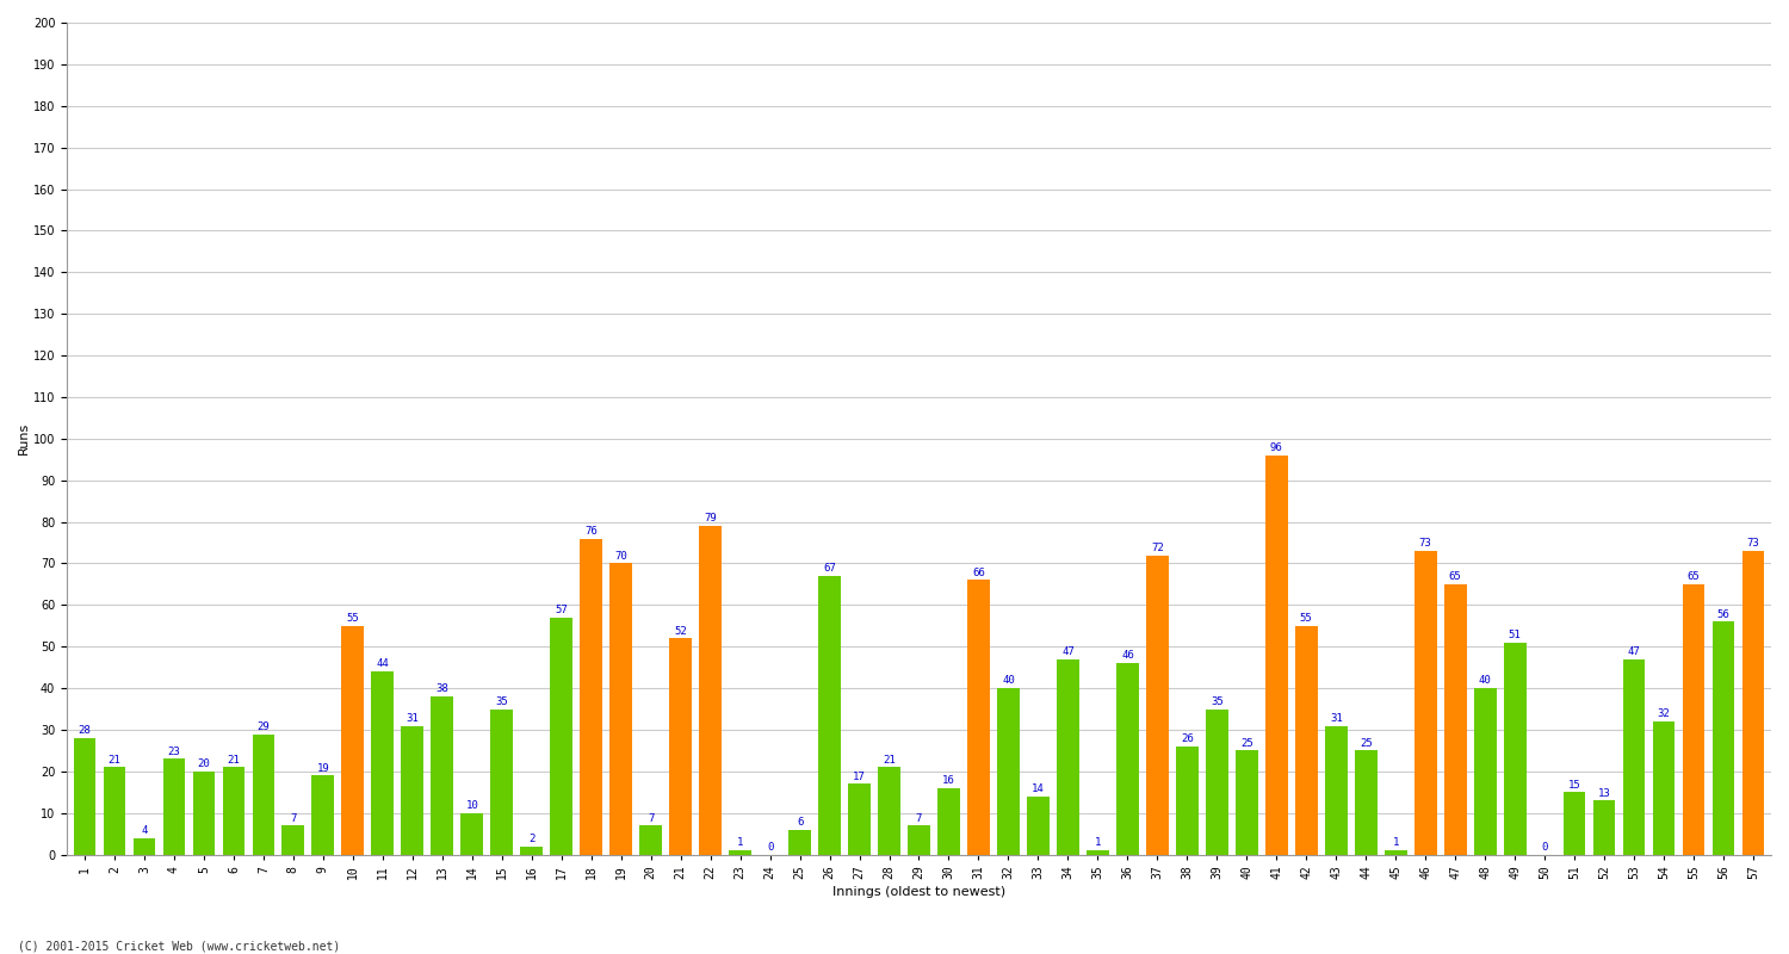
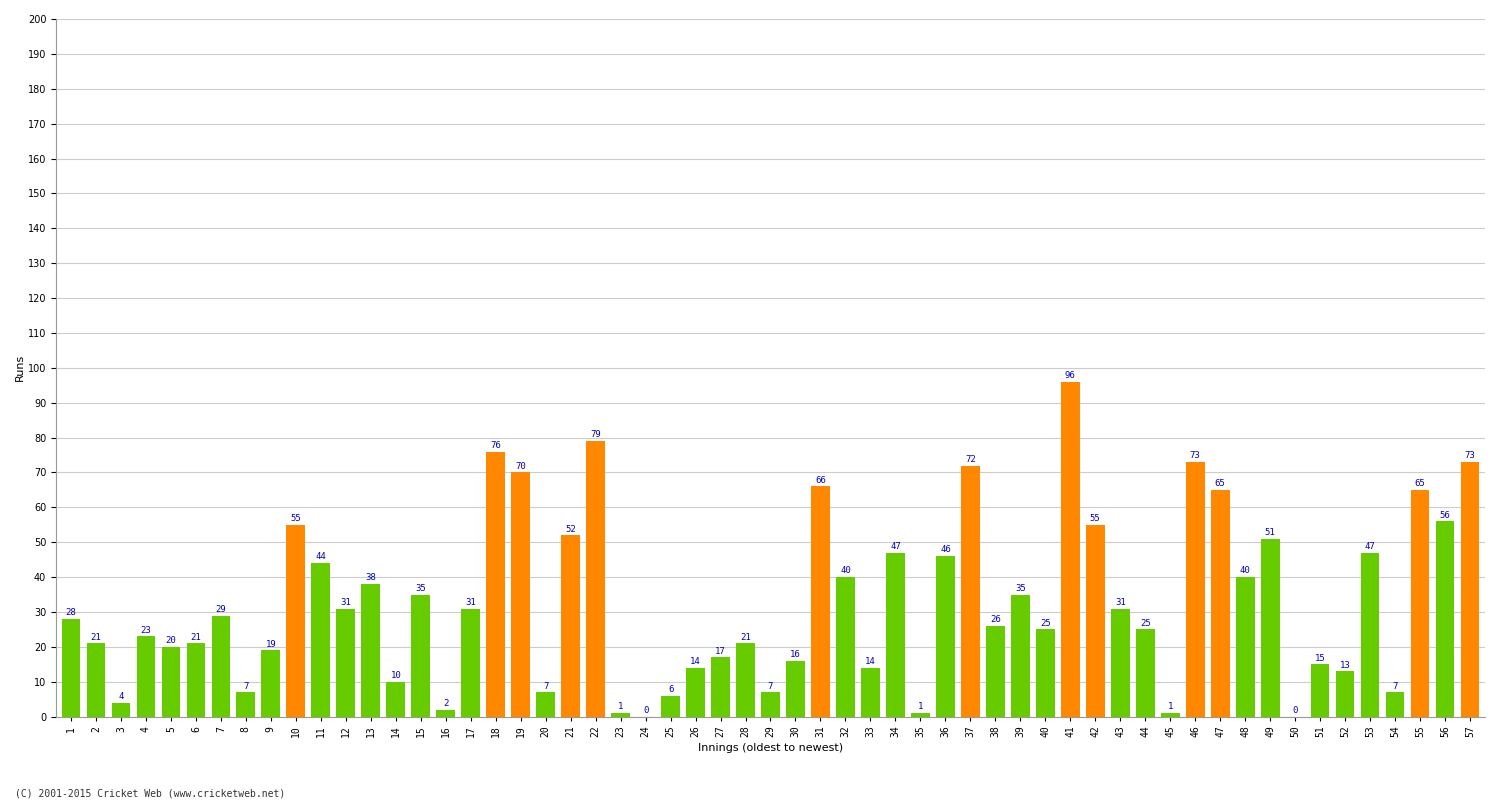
17: 57 -> 31
26: 67 -> 14
54: 32 -> 7
